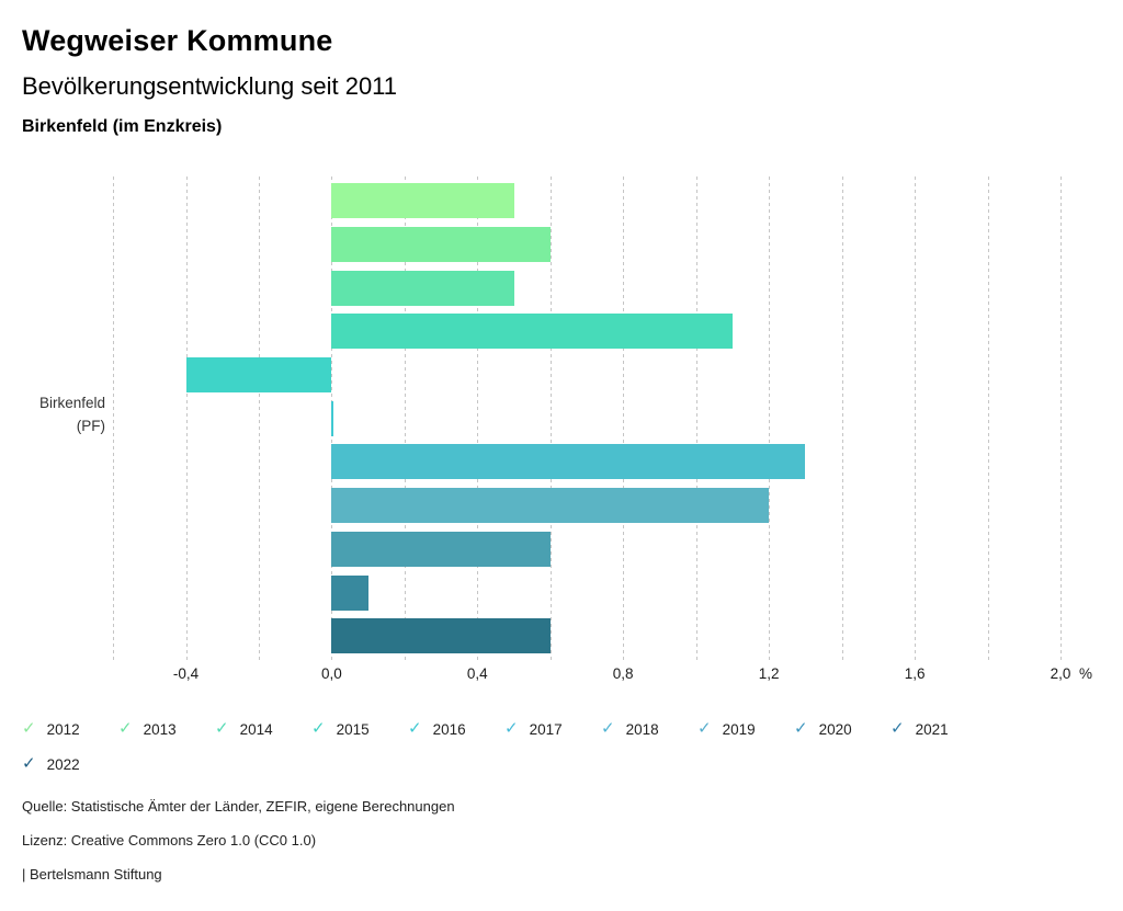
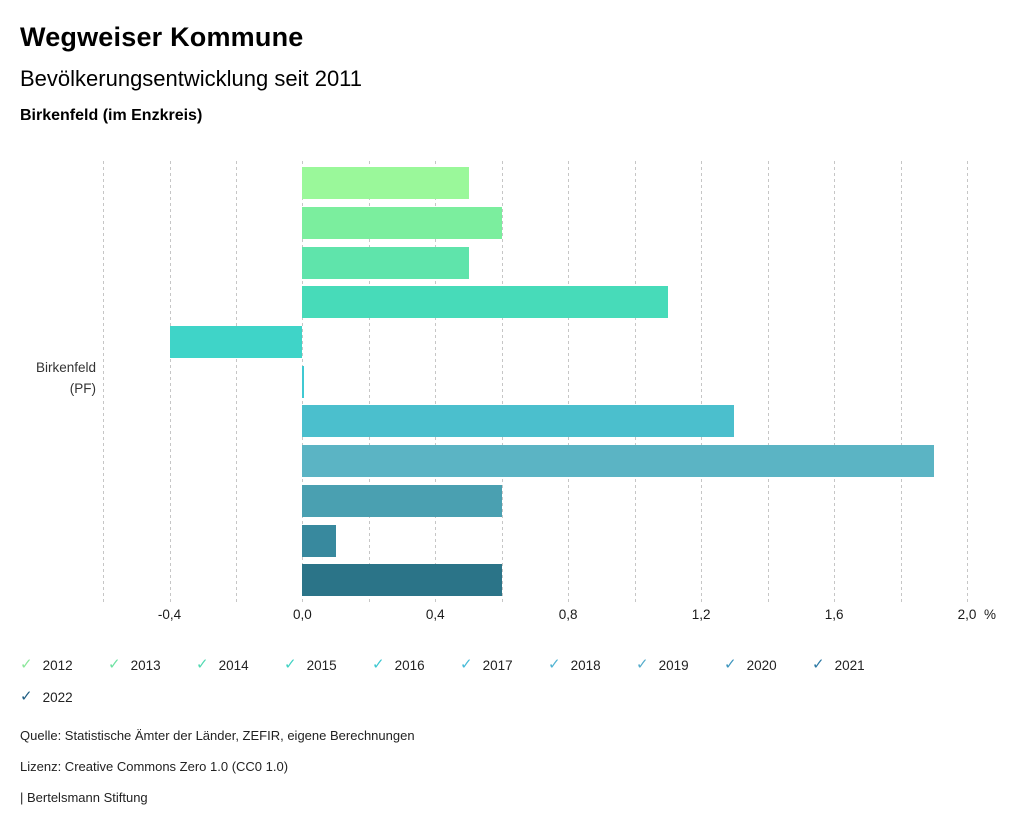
2019: 1,2 -> 1,9
